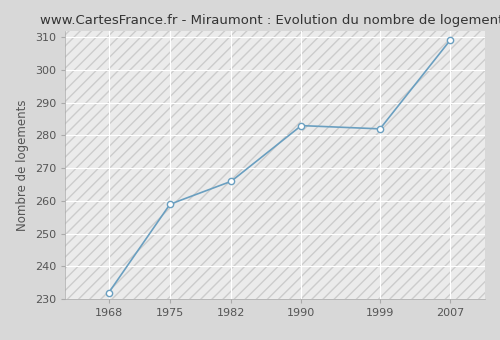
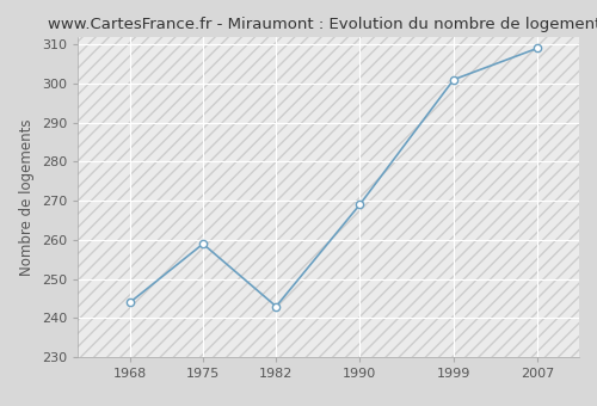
1968: 232 -> 244
1982: 266 -> 243
1990: 283 -> 269
1999: 282 -> 301
